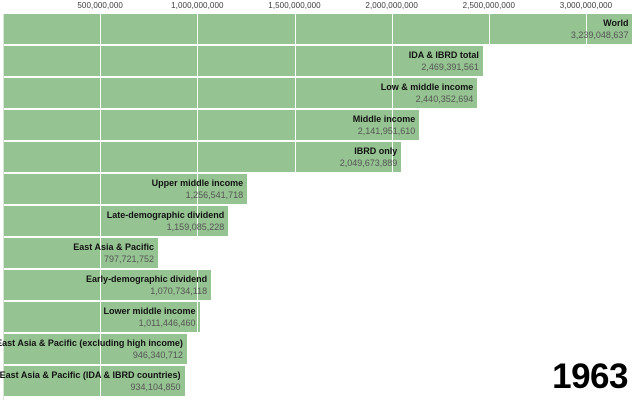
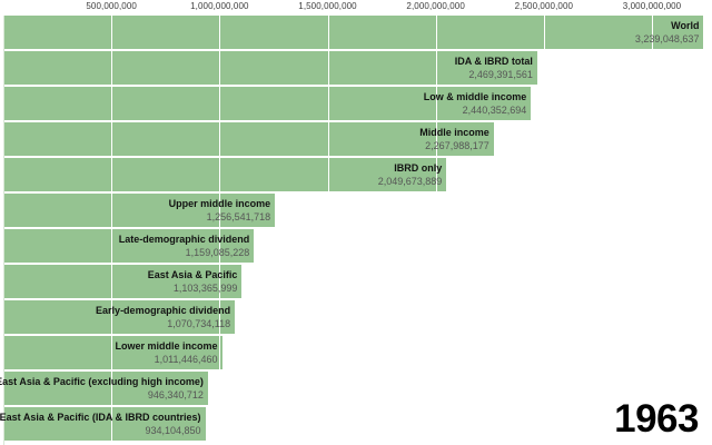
Middle income: 2,141,951,610 -> 2,267,988,177
East Asia & Pacific: 797,721,752 -> 1,103,365,999
